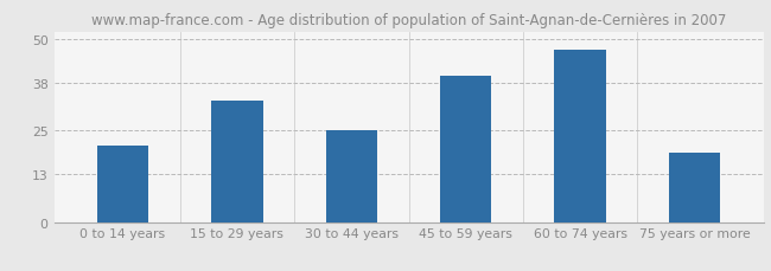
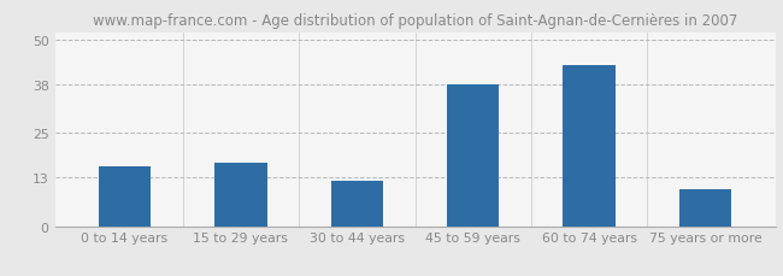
0 to 14 years: 21 -> 16
15 to 29 years: 33 -> 17
30 to 44 years: 25 -> 12
45 to 59 years: 40 -> 38
60 to 74 years: 47 -> 43
75 years or more: 19 -> 10
